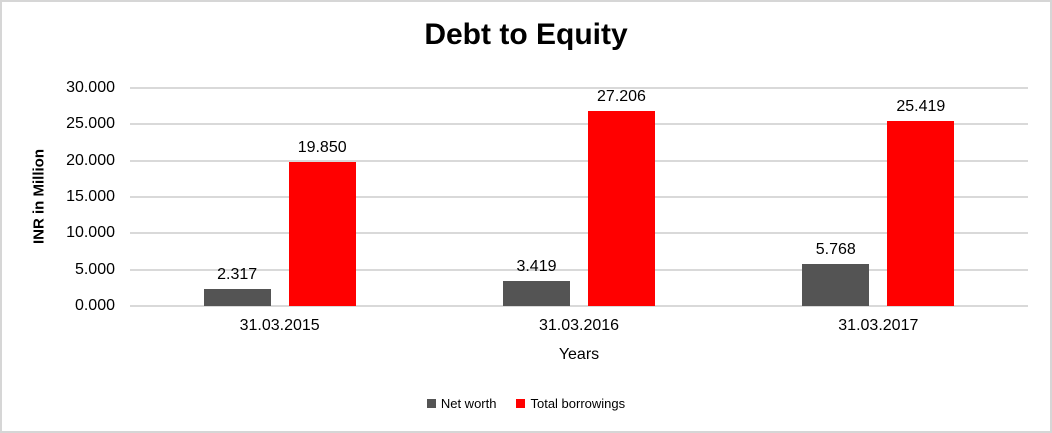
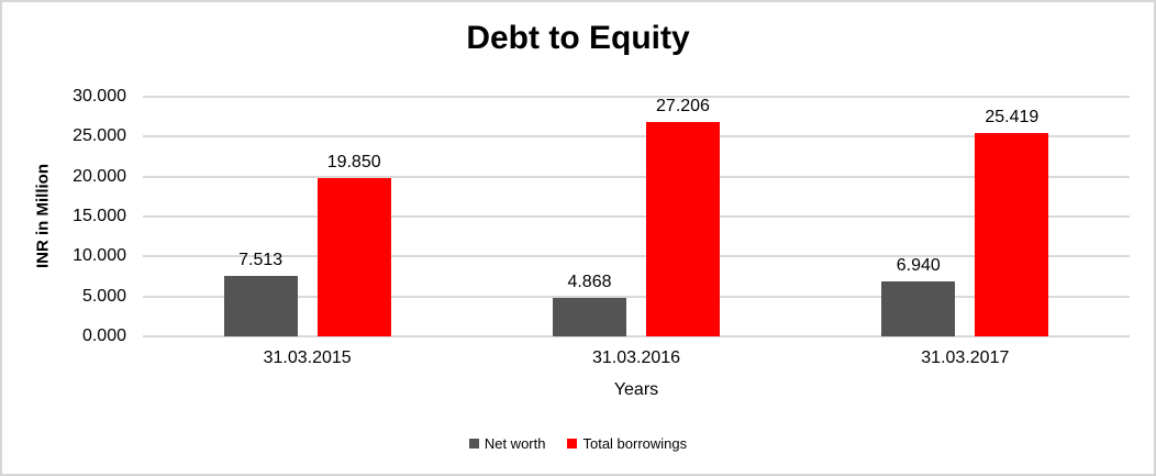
Net worth/31.03.2015: 2.317 -> 7.513
Net worth/31.03.2016: 3.419 -> 4.868
Net worth/31.03.2017: 5.768 -> 6.940
